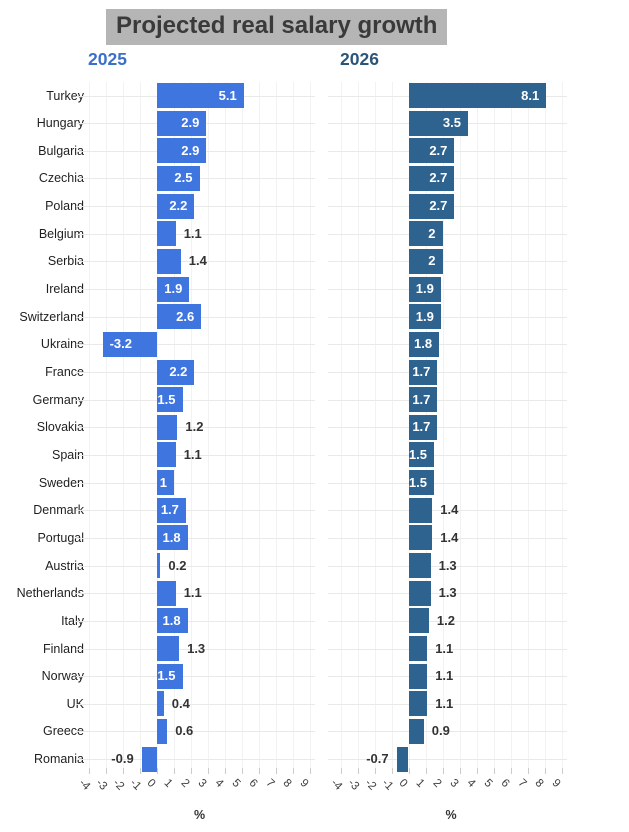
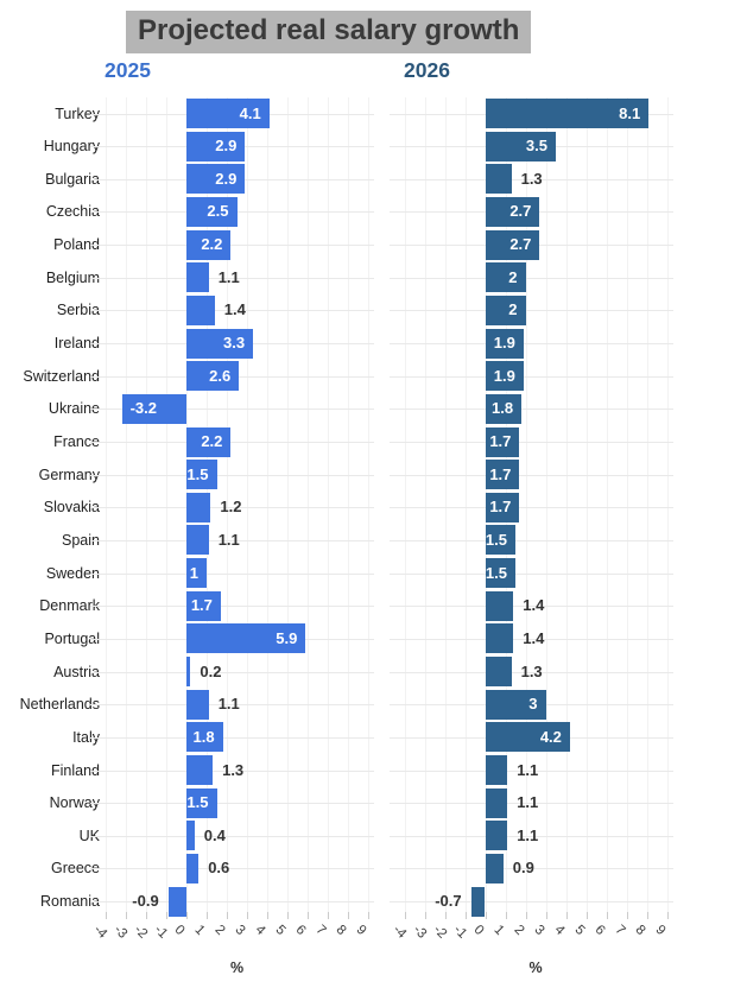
2025/Turkey: 5.1 -> 4.1
2026/Bulgaria: 2.7 -> 1.3
2025/Ireland: 1.9 -> 3.3
2025/Portugal: 1.8 -> 5.9
2026/Netherlands: 1.3 -> 3
2026/Italy: 1.2 -> 4.2
